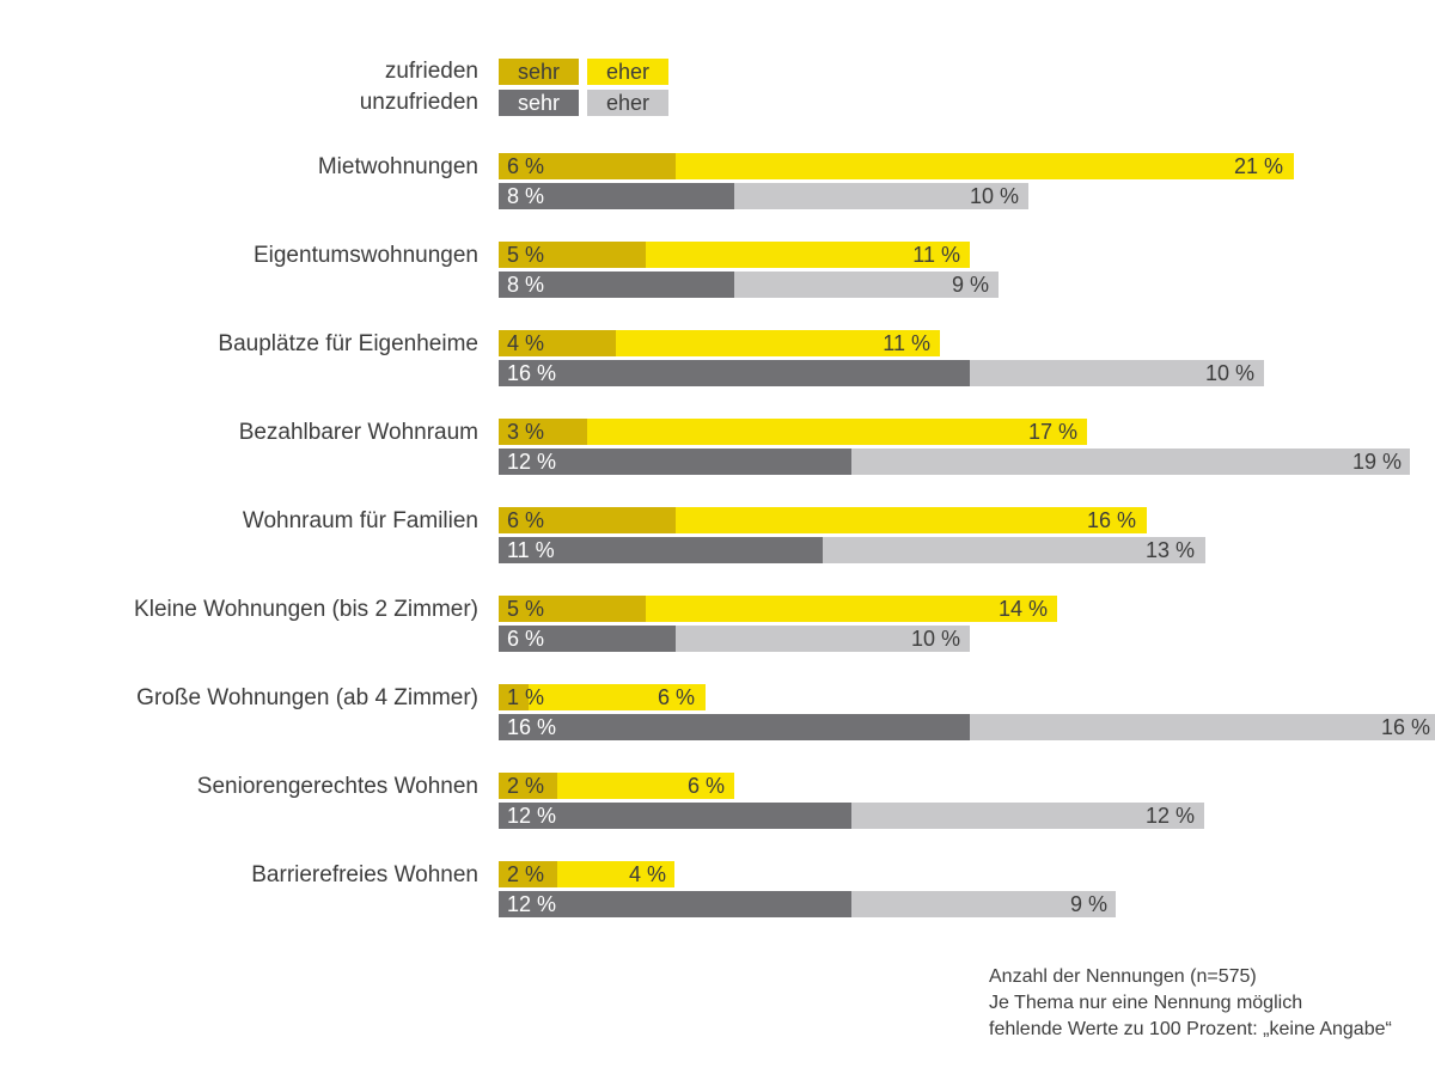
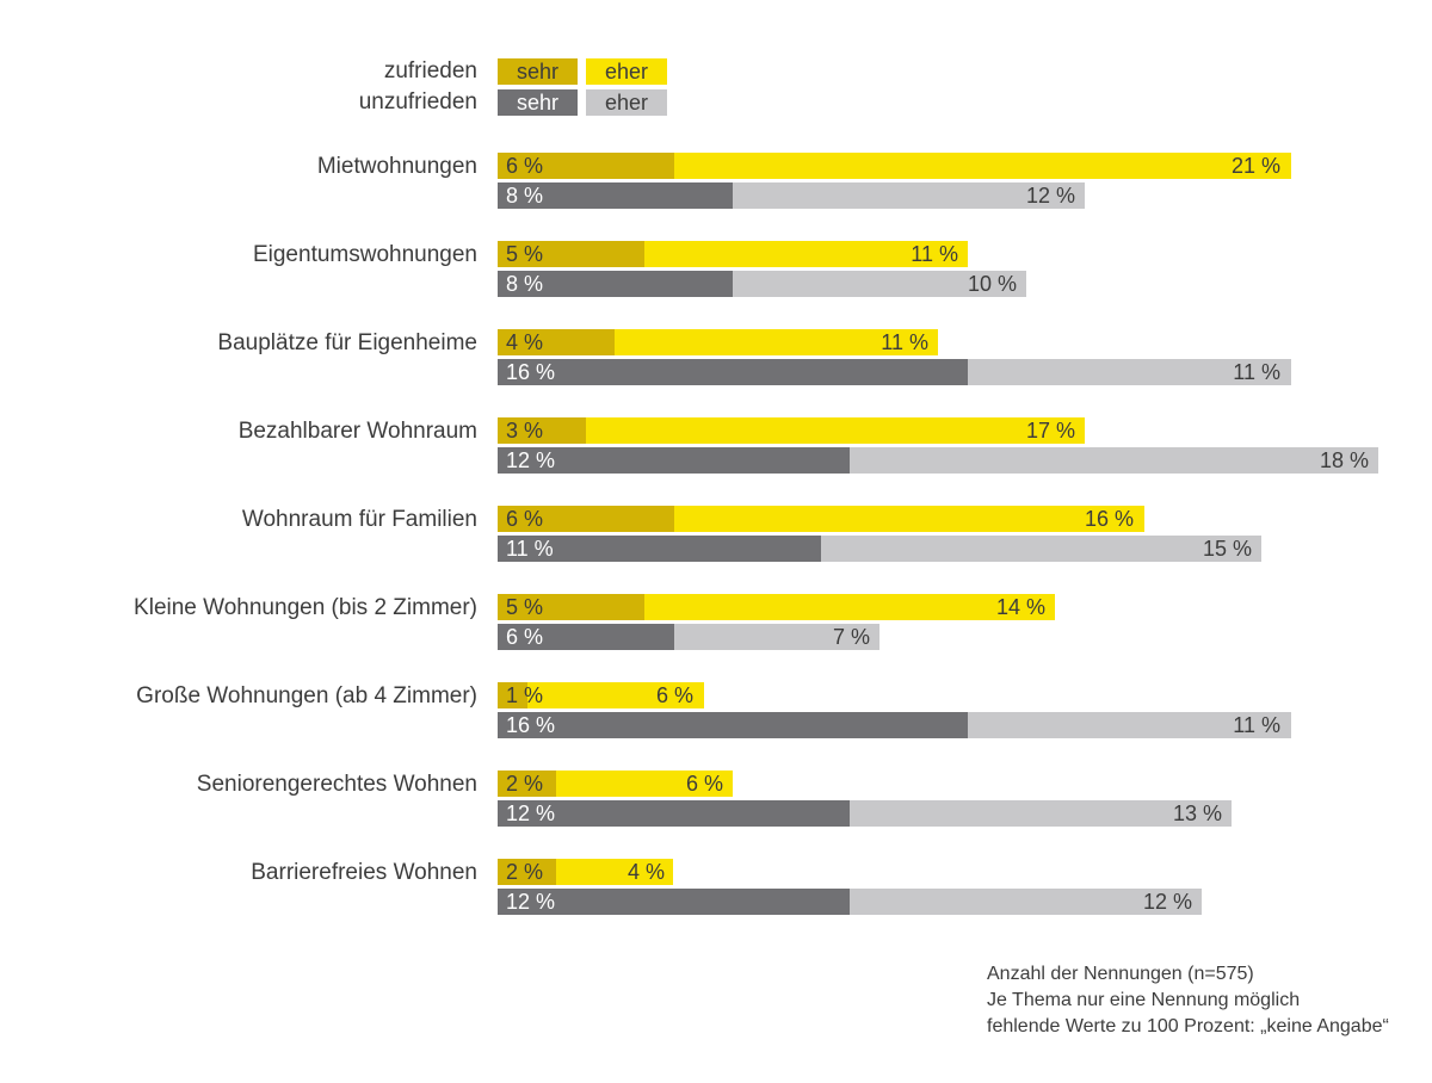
eher unzufrieden/Mietwohnungen: 10 -> 12
eher unzufrieden/Eigentumswohnungen: 9 -> 10
eher unzufrieden/Bauplätze für Eigenheime: 10 -> 11
eher unzufrieden/Bezahlbarer Wohnraum: 19 -> 18
eher unzufrieden/Wohnraum für Familien: 13 -> 15
eher unzufrieden/Kleine Wohnungen (bis 2 Zimmer): 10 -> 7
eher unzufrieden/Große Wohnungen (ab 4 Zimmer): 16 -> 11
eher unzufrieden/Seniorengerechtes Wohnen: 12 -> 13
eher unzufrieden/Barrierefreies Wohnen: 9 -> 12
